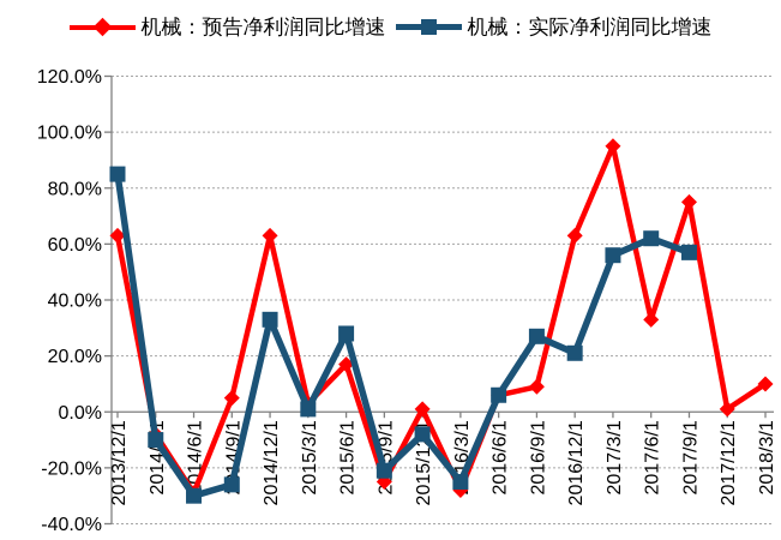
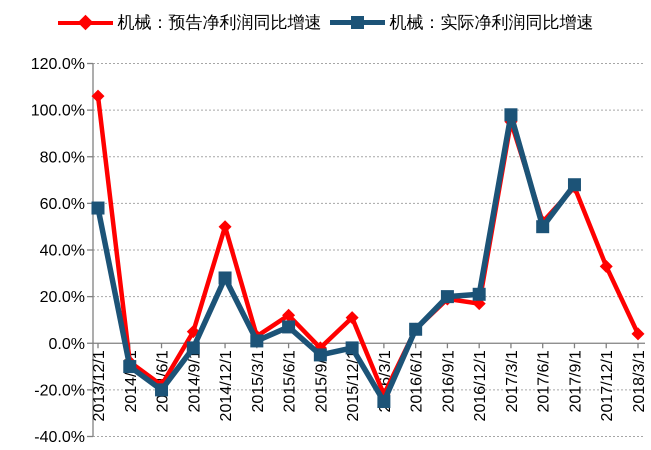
机械：预告净利润同比增速/2013/12/1: 63% -> 106%
机械：实际净利润同比增速/2013/12/1: 85% -> 58%
机械：预告净利润同比增速/2014/6/1: -29% -> -18%
机械：实际净利润同比增速/2014/6/1: -30% -> -20%
机械：实际净利润同比增速/2014/9/1: -26% -> -2%
机械：预告净利润同比增速/2014/12/1: 63% -> 50%
机械：实际净利润同比增速/2014/12/1: 33% -> 28%
机械：预告净利润同比增速/2015/6/1: 17% -> 12%
机械：实际净利润同比增速/2015/6/1: 28% -> 7%
机械：预告净利润同比增速/2015/9/1: -25% -> -2%
机械：实际净利润同比增速/2015/9/1: -21% -> -5%
机械：预告净利润同比增速/2015/12/1: 1% -> 11%
机械：实际净利润同比增速/2015/12/1: -8% -> -2%
机械：预告净利润同比增速/2016/3/1: -28% -> -22%
机械：预告净利润同比增速/2016/9/1: 9% -> 19%
机械：实际净利润同比增速/2016/9/1: 27% -> 20%
机械：预告净利润同比增速/2016/12/1: 63% -> 17%
机械：实际净利润同比增速/2017/3/1: 56% -> 98%
机械：预告净利润同比增速/2017/6/1: 33% -> 52%
机械：实际净利润同比增速/2017/6/1: 62% -> 50%
机械：预告净利润同比增速/2017/9/1: 75% -> 67%
机械：实际净利润同比增速/2017/9/1: 57% -> 68%
机械：预告净利润同比增速/2017/12/1: 1% -> 33%
机械：预告净利润同比增速/2018/3/1: 10% -> 4%
